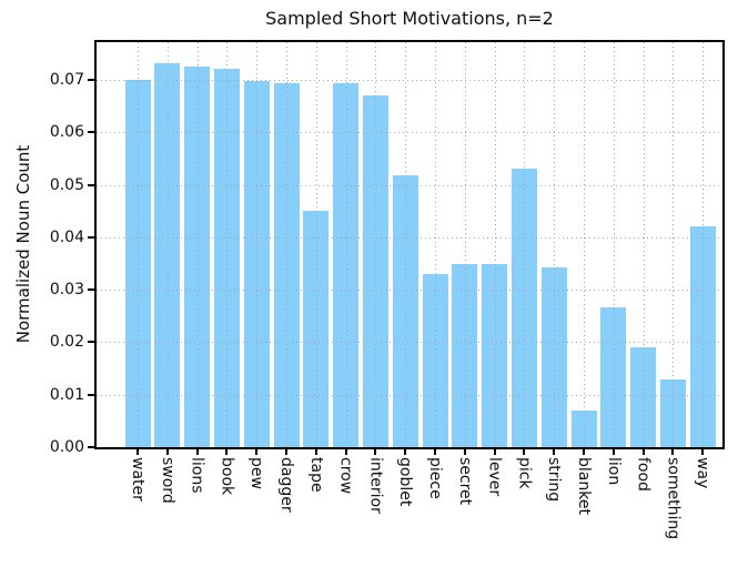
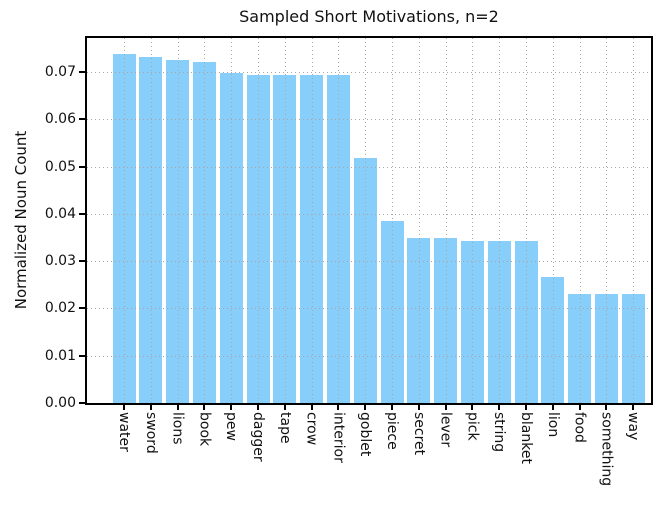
water: 0.070 -> 0.074
tape: 0.045 -> 0.069
interior: 0.067 -> 0.069
piece: 0.033 -> 0.038
pick: 0.053 -> 0.034
blanket: 0.007 -> 0.034
food: 0.019 -> 0.023
something: 0.013 -> 0.023
way: 0.042 -> 0.023
